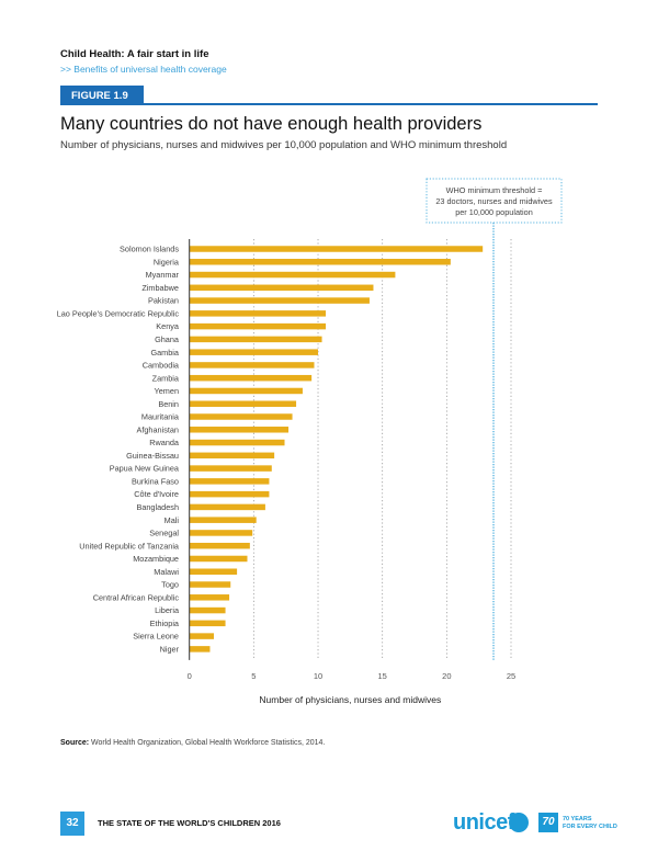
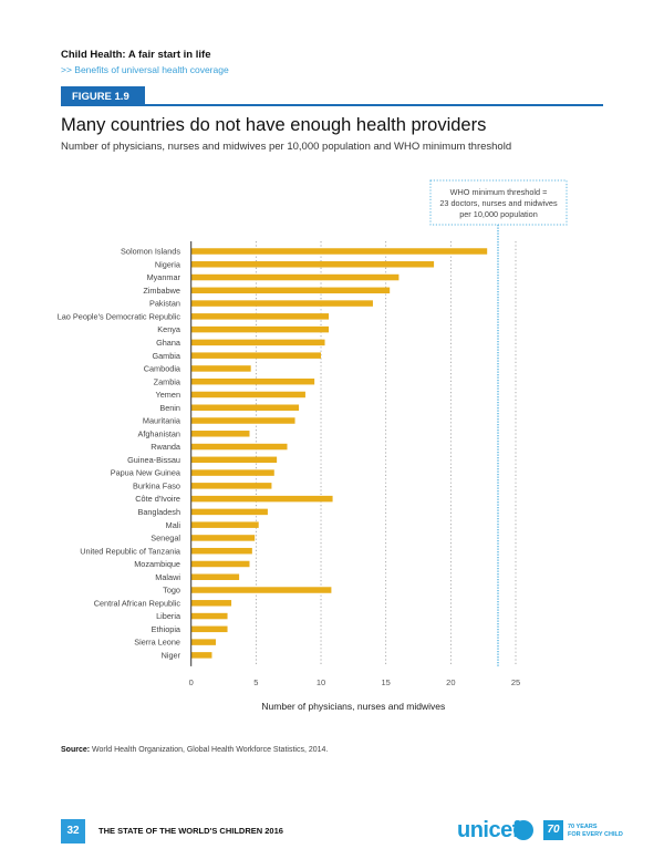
Nigeria: 20.3 -> 18.7
Zimbabwe: 14.3 -> 15.3
Cambodia: 9.7 -> 4.6
Afghanistan: 7.7 -> 4.5
Côte d'Ivoire: 6.2 -> 10.9
Togo: 3.2 -> 10.8
